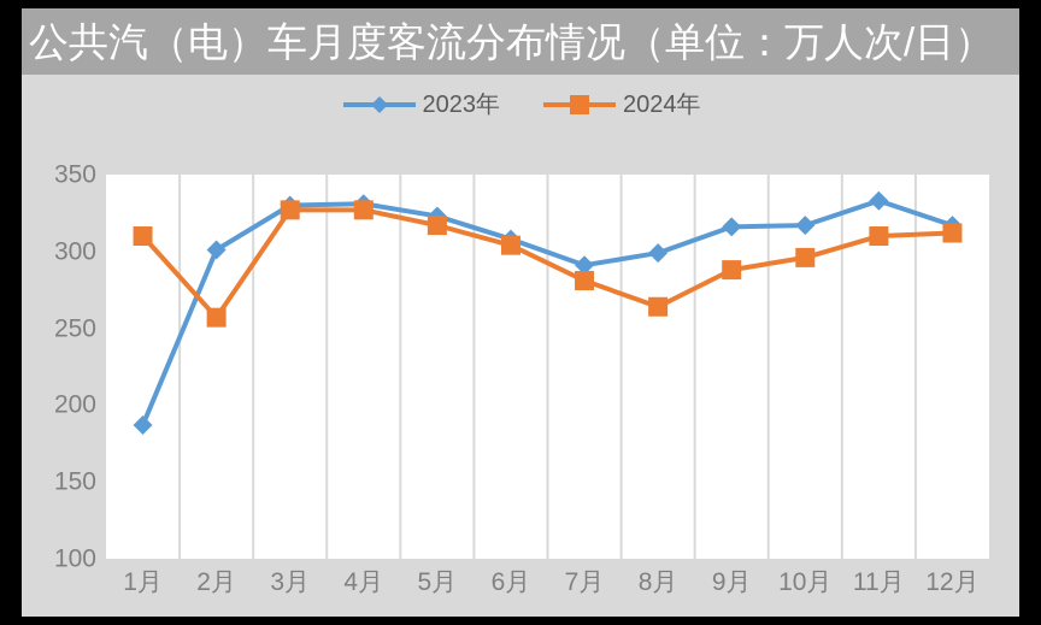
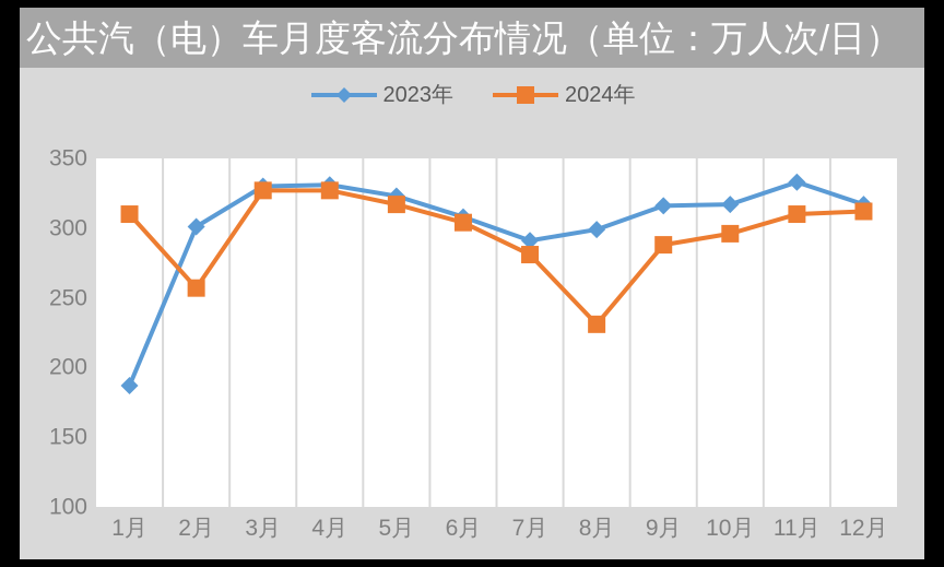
2024年/8月: 264 -> 231
